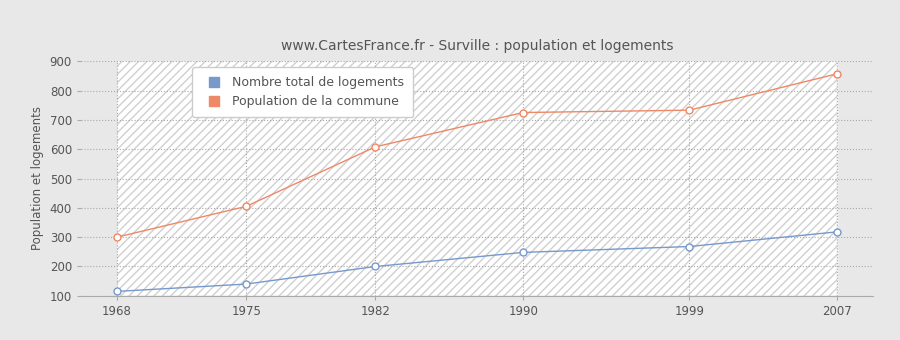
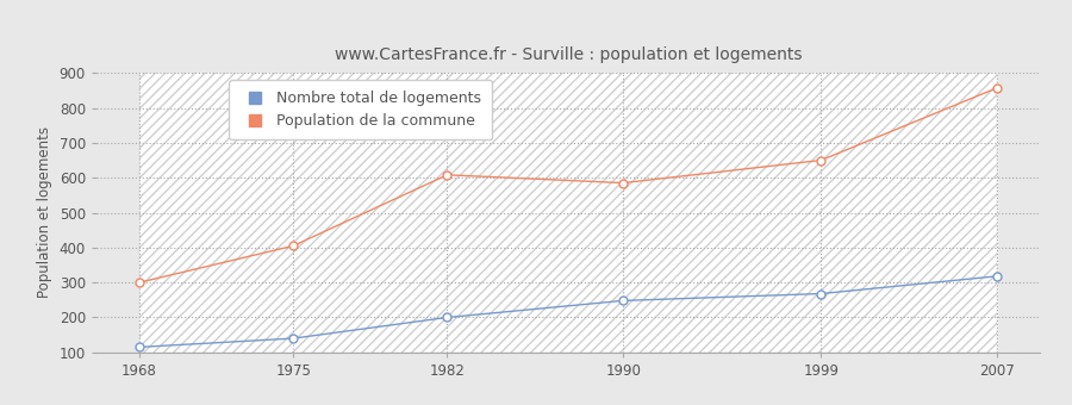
Population de la commune/1990: 725 -> 585
Population de la commune/1999: 733 -> 650
